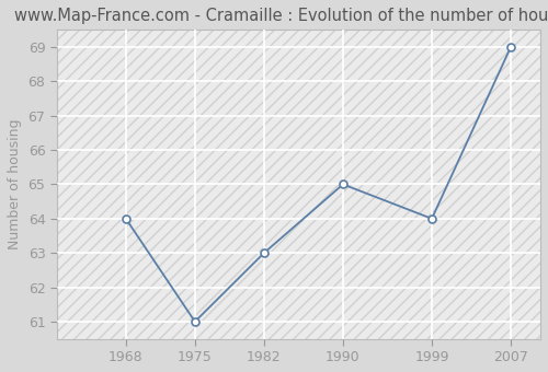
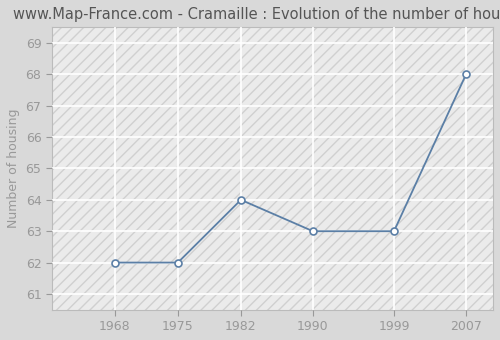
1968: 64 -> 62
1975: 61 -> 62
1982: 63 -> 64
1990: 65 -> 63
1999: 64 -> 63
2007: 69 -> 68
